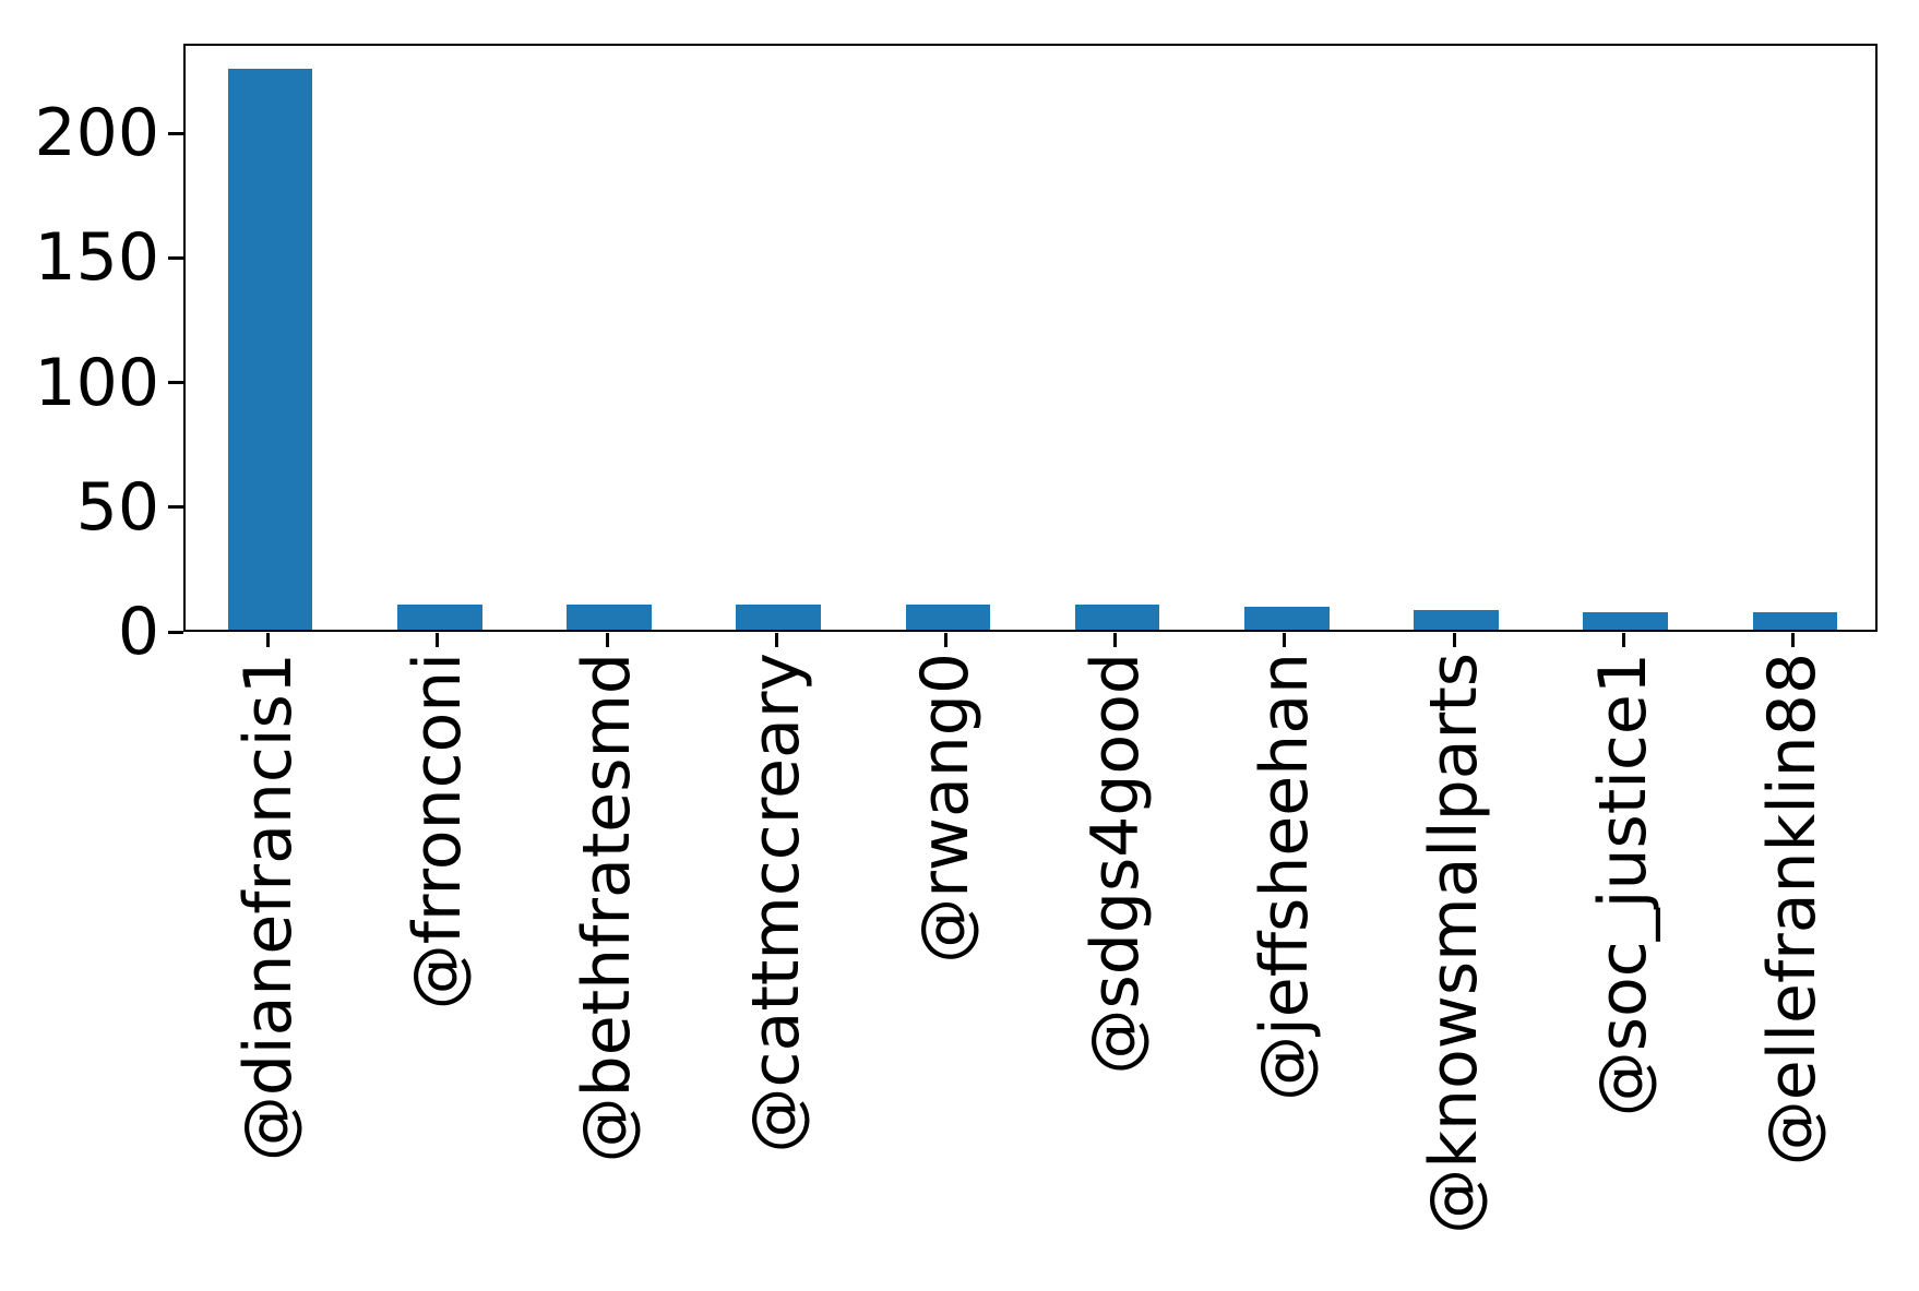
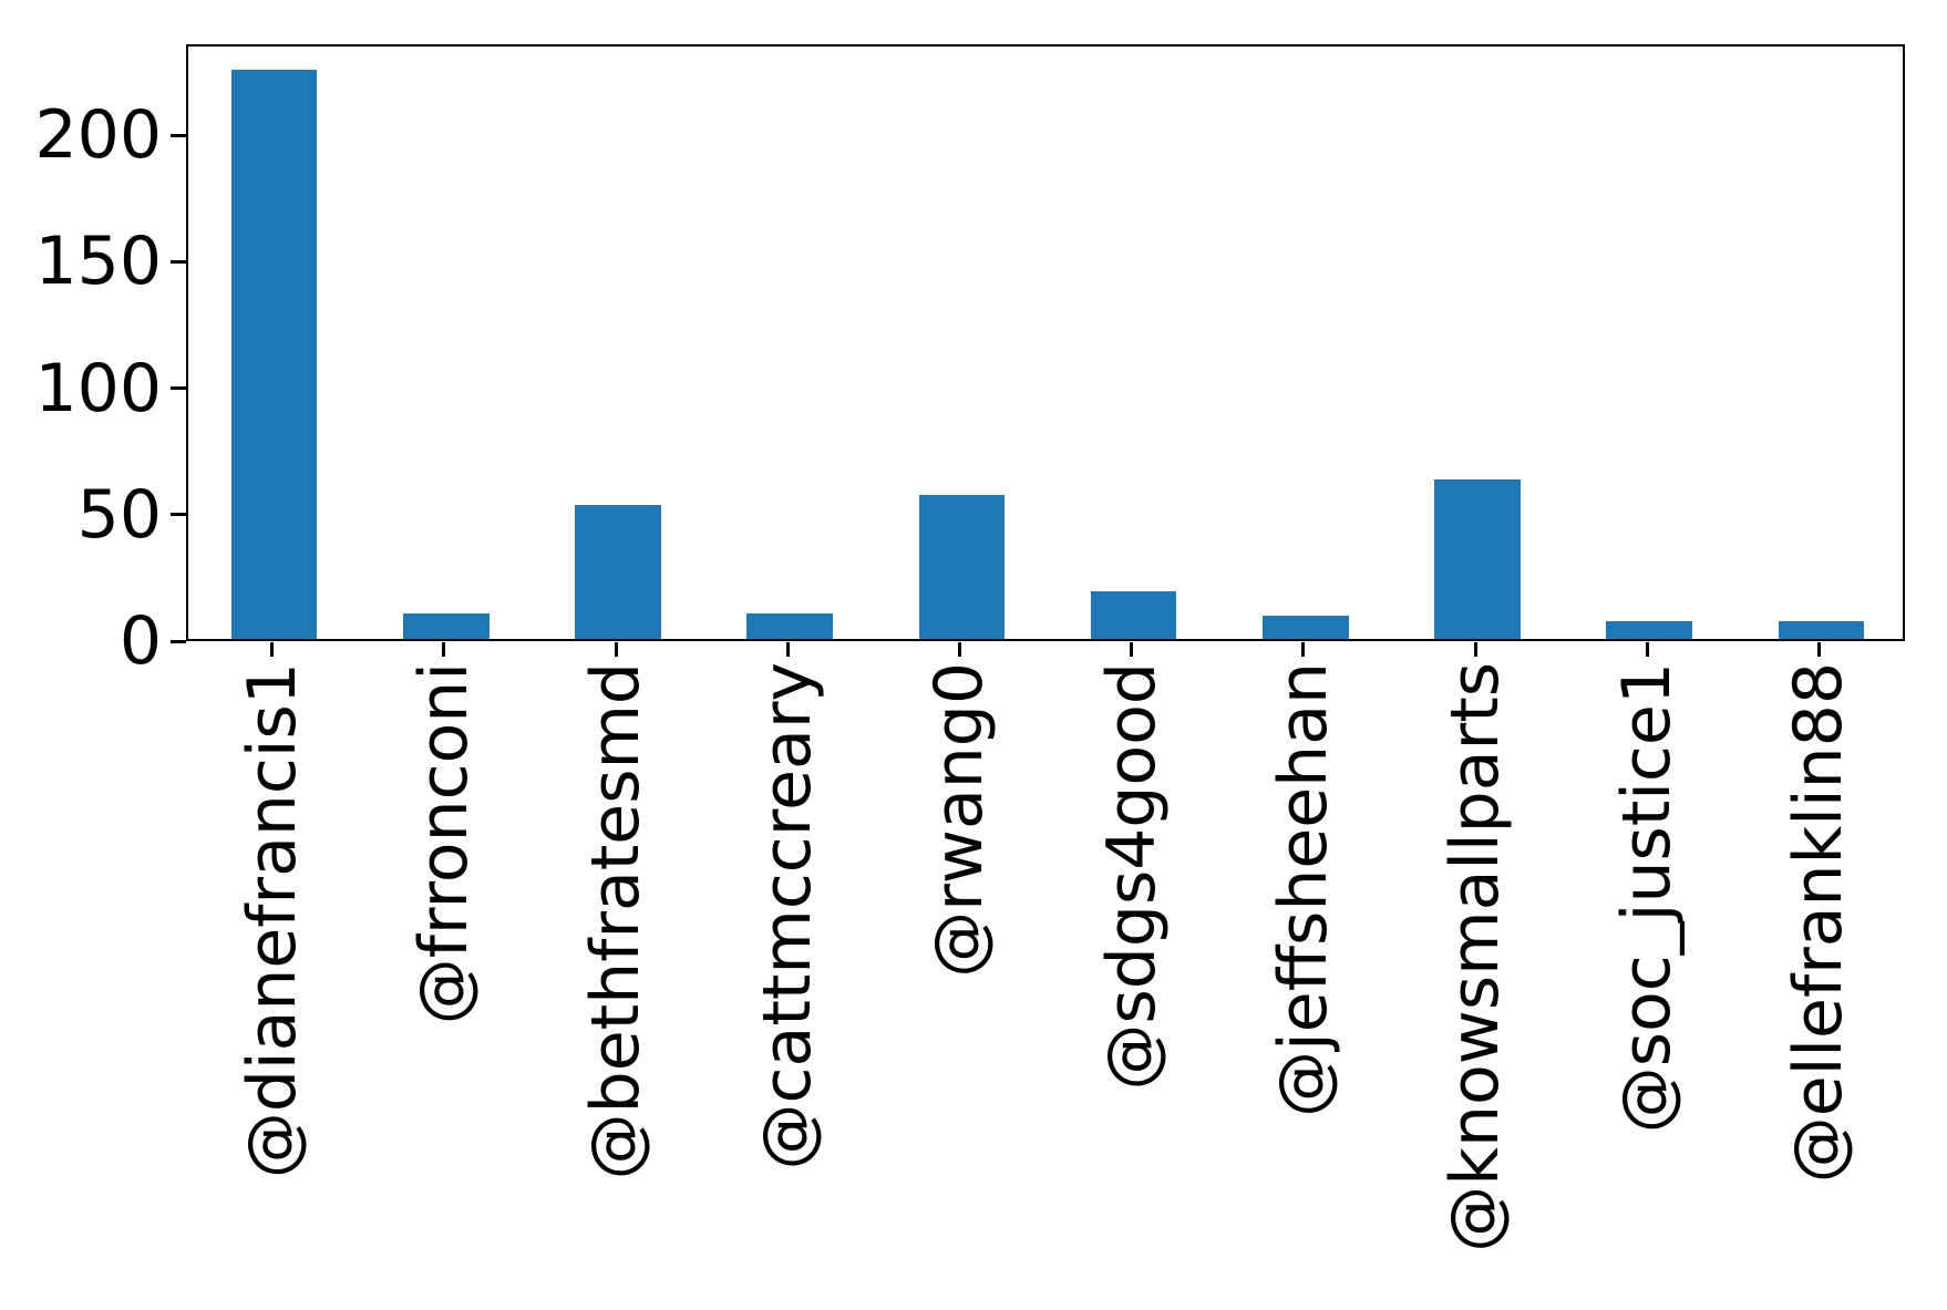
@bethfratesmd: 10 -> 53
@rwang0: 10 -> 57
@sdgs4good: 10 -> 19
@knowsmallparts: 8 -> 63
